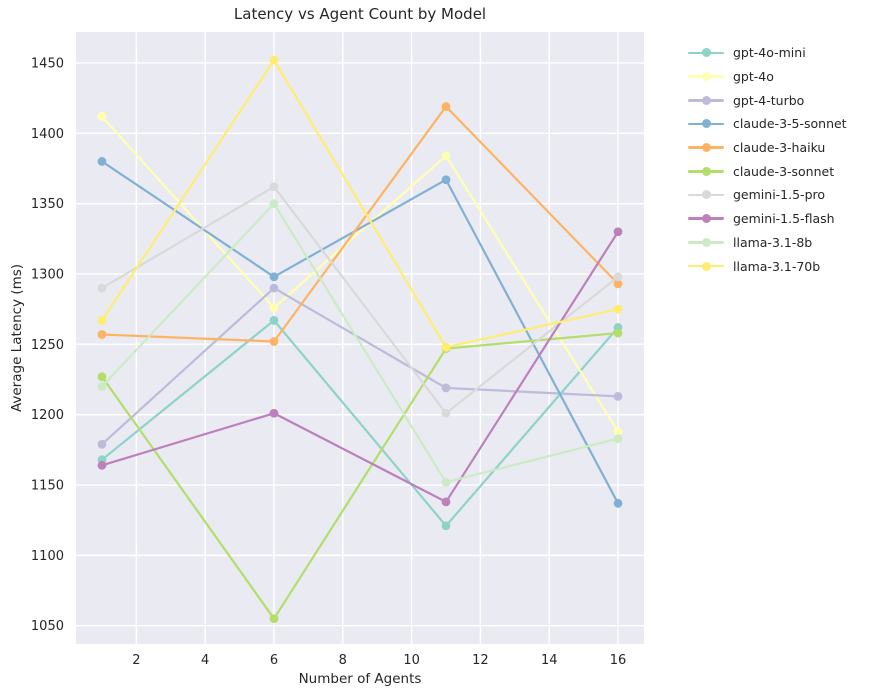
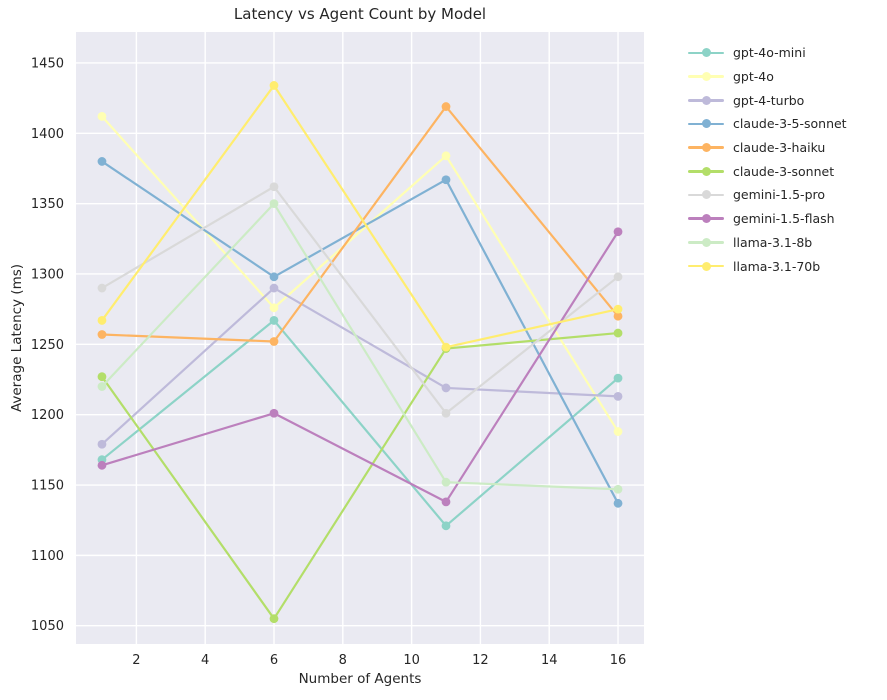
llama-3.1-70b/6: 1452 -> 1434
gpt-4o-mini/16: 1262 -> 1226
claude-3-haiku/16: 1293 -> 1270
llama-3.1-8b/16: 1183 -> 1147
